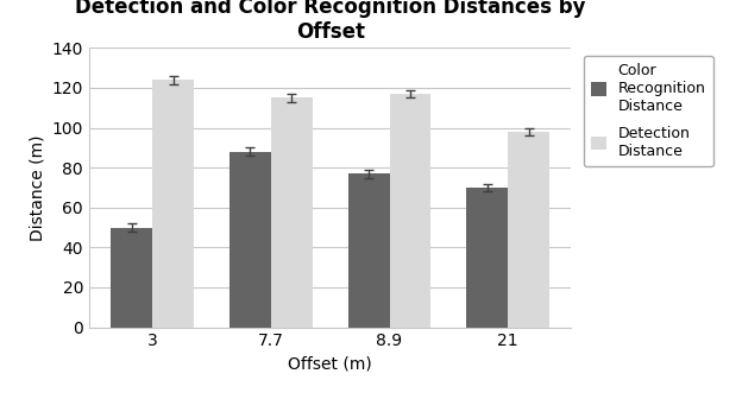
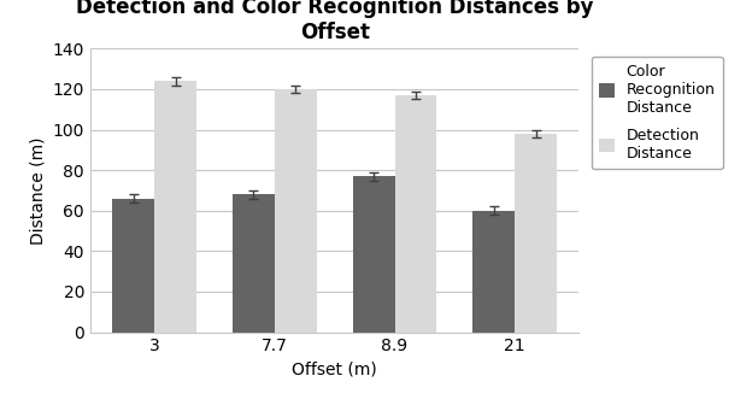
Color Recognition Distance/3: 50 -> 66
Color Recognition Distance/7.7: 88 -> 68
Detection Distance/7.7: 115 -> 120
Color Recognition Distance/21: 70 -> 60
